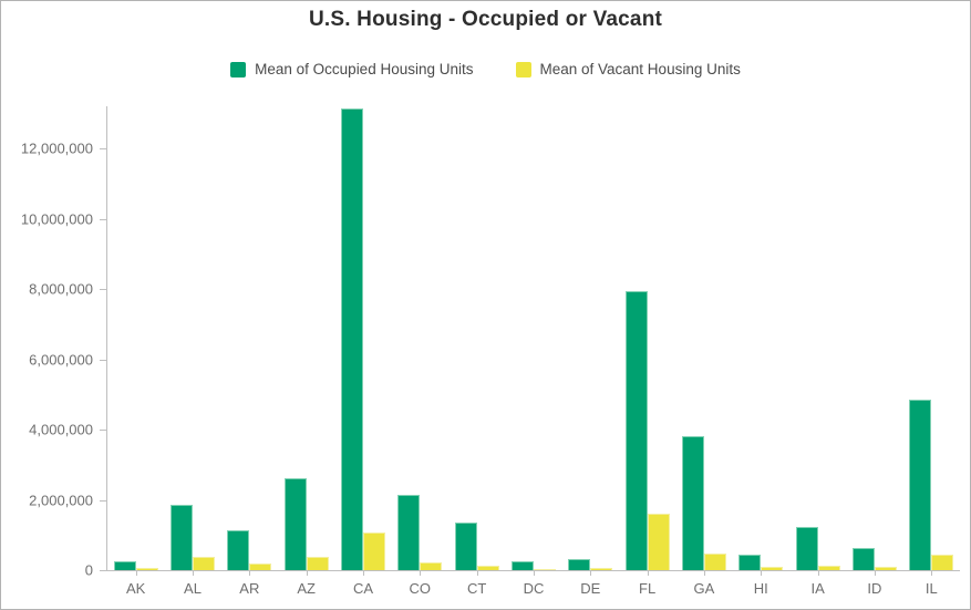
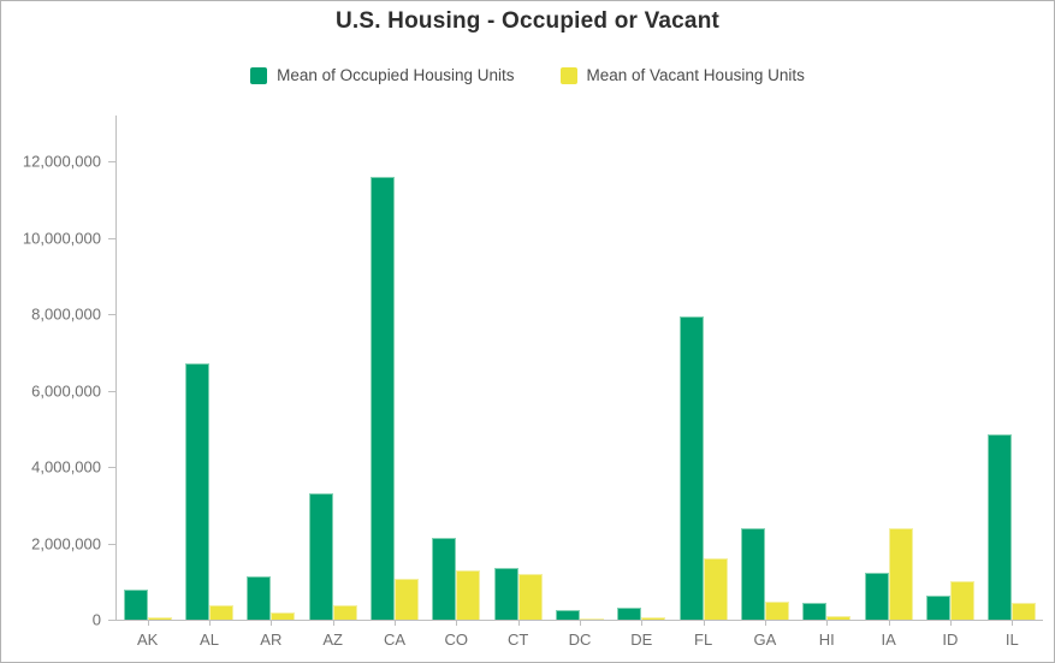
Mean of Occupied Housing Units/AK: 200000 -> 800000
Mean of Occupied Housing Units/AL: 1900000 -> 6700000
Mean of Occupied Housing Units/AZ: 2600000 -> 3300000
Mean of Occupied Housing Units/CA: 13100000 -> 11600000
Mean of Vacant Housing Units/CO: 200000 -> 1300000
Mean of Vacant Housing Units/CT: 100000 -> 1200000
Mean of Occupied Housing Units/GA: 3800000 -> 2400000
Mean of Vacant Housing Units/IA: 100000 -> 2400000
Mean of Vacant Housing Units/ID: 100000 -> 1000000
